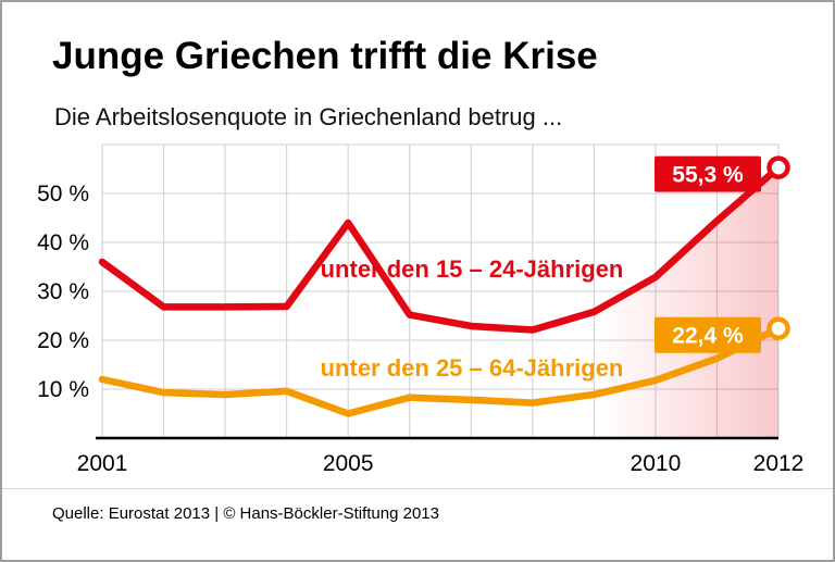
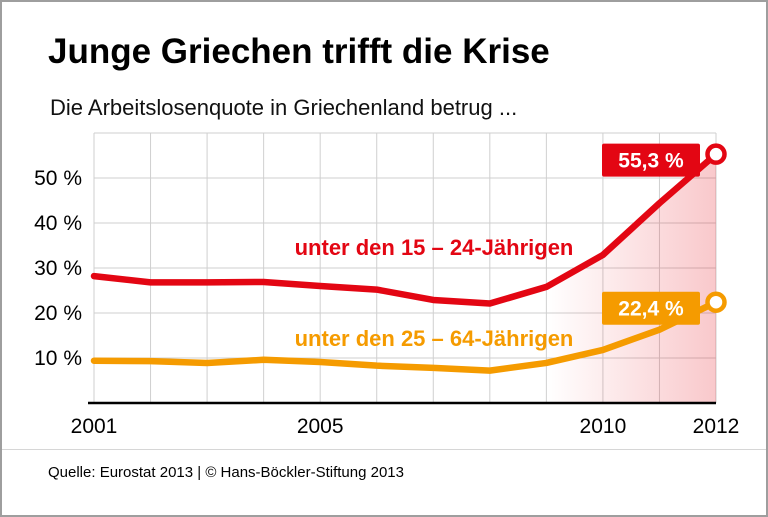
unter den 15 – 24-Jährigen/2001: 36% -> 28%
unter den 25 – 64-Jährigen/2001: 12% -> 9%
unter den 15 – 24-Jährigen/2005: 44% -> 26%
unter den 25 – 64-Jährigen/2005: 5% -> 9%
